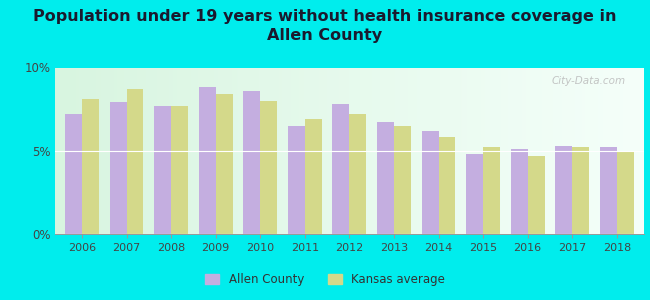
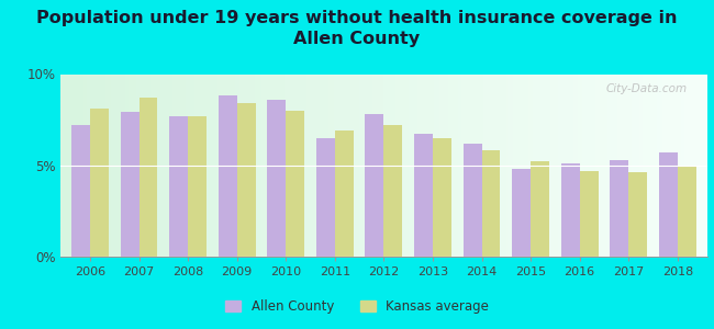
Kansas average/2017: 5.2% -> 4.6%
Allen County/2018: 5.2% -> 5.7%
